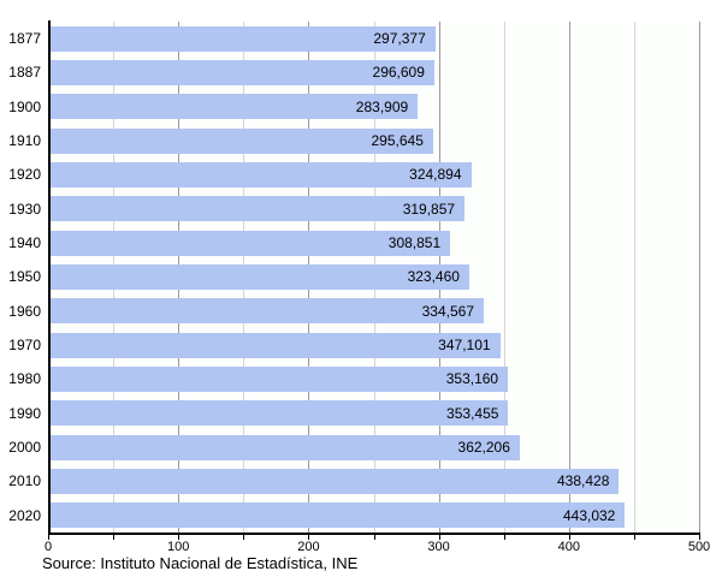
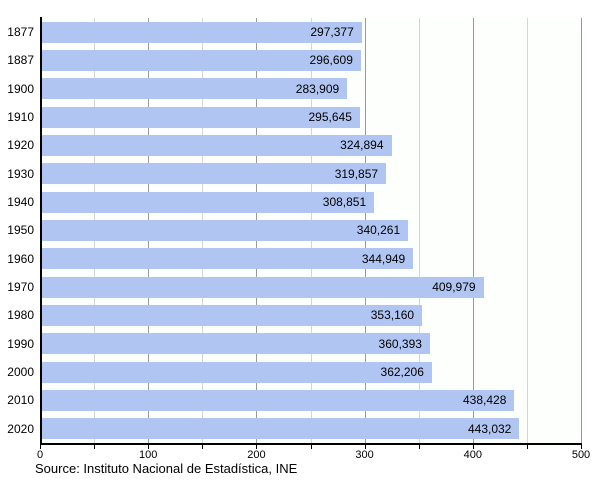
1950: 323,460 -> 340,261
1960: 334,567 -> 344,949
1970: 347,101 -> 409,979
1990: 353,455 -> 360,393
